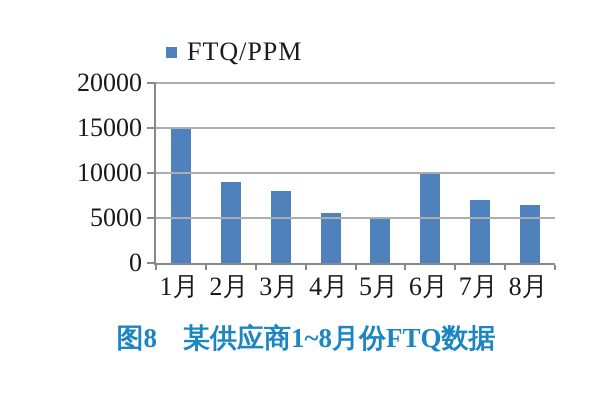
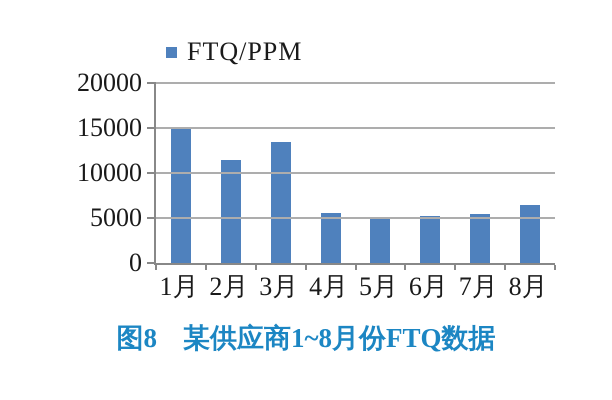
2月: 9000 -> 12000
3月: 8000 -> 14000
6月: 10000 -> 5000
7月: 7000 -> 6000
